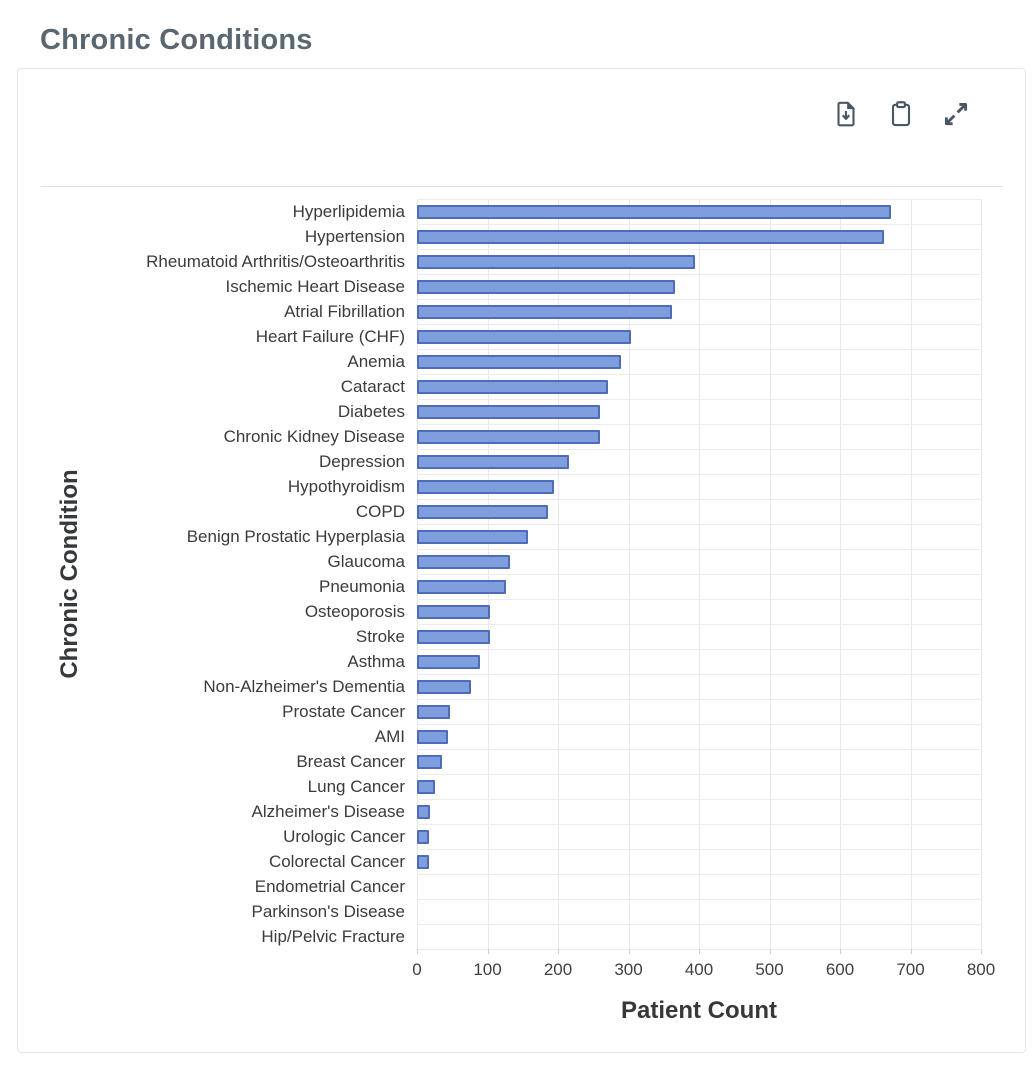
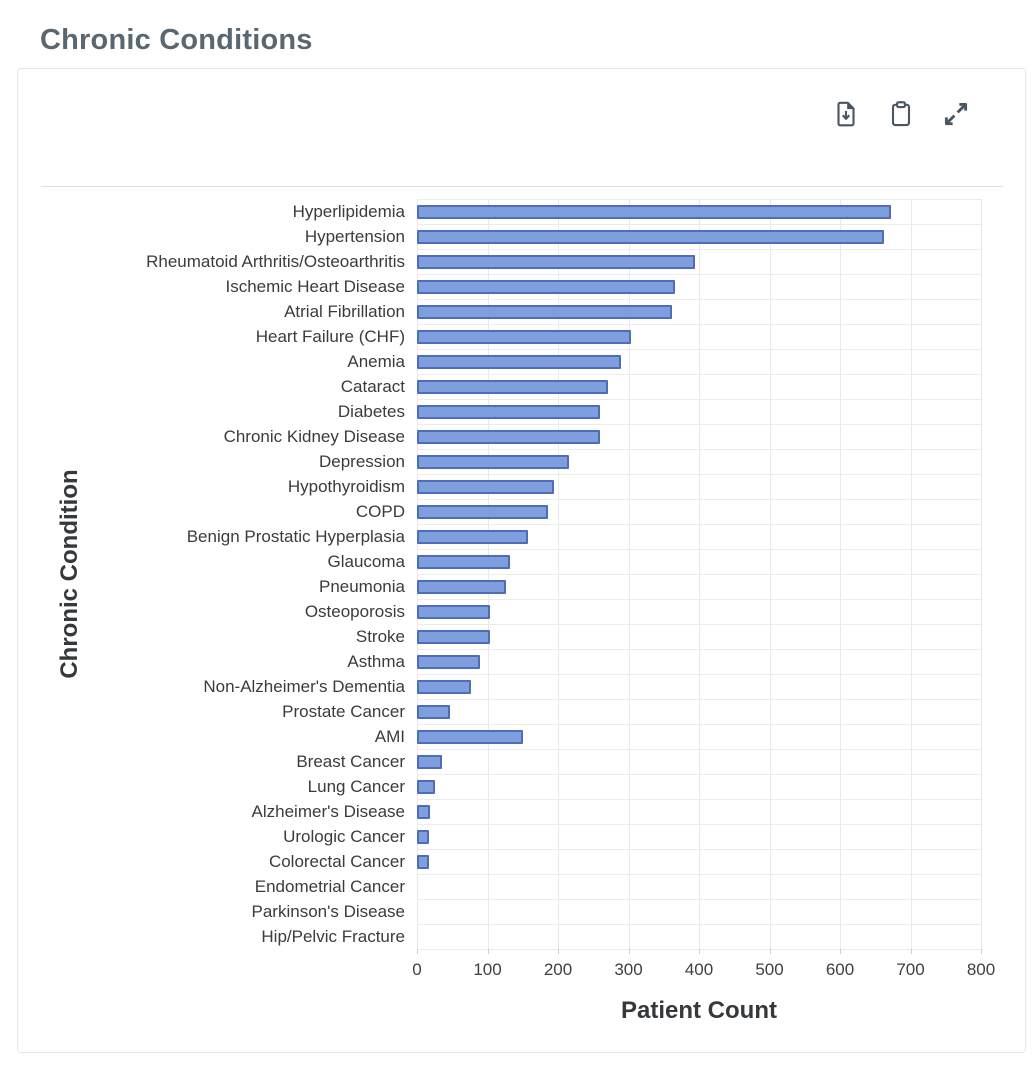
AMI: 40 -> 150
